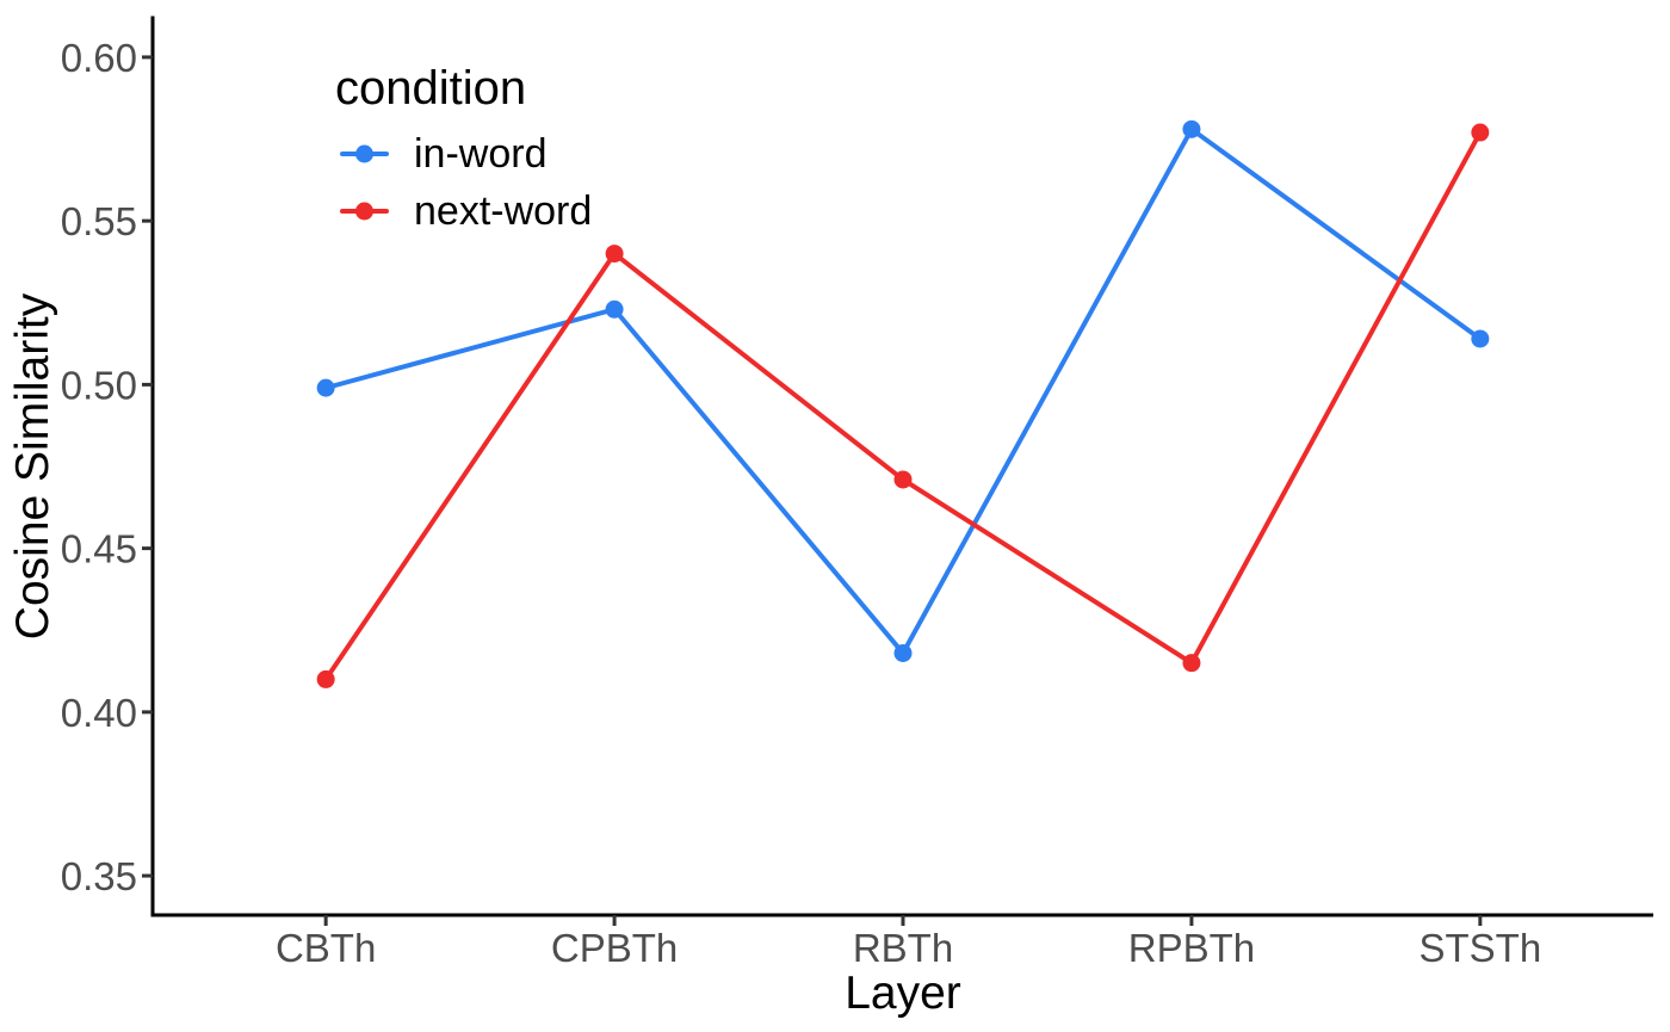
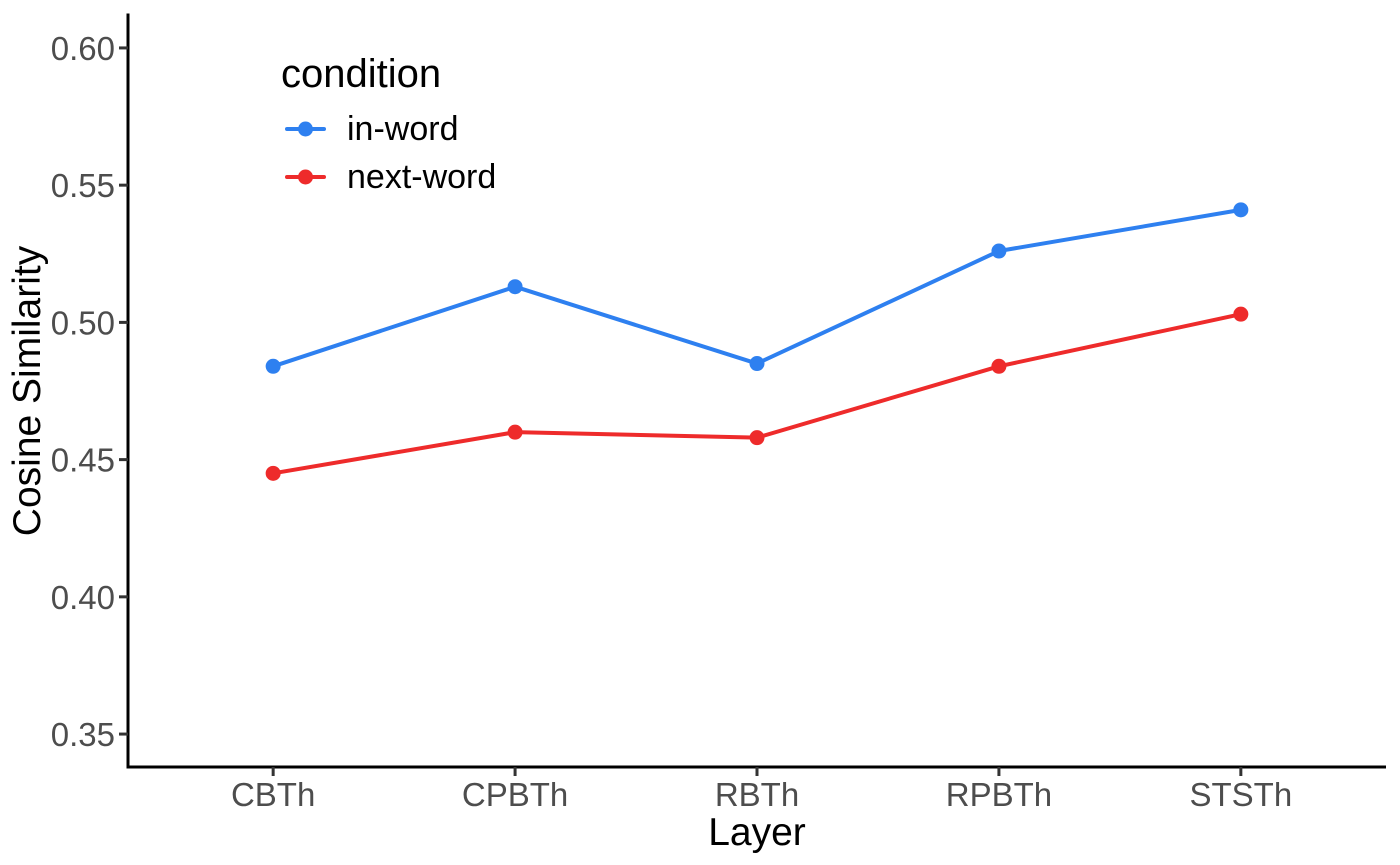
in-word/CBTh: 0.499 -> 0.484
next-word/CBTh: 0.410 -> 0.445
in-word/CPBTh: 0.523 -> 0.513
next-word/CPBTh: 0.540 -> 0.460
in-word/RBTh: 0.418 -> 0.485
next-word/RBTh: 0.471 -> 0.458
in-word/RPBTh: 0.578 -> 0.526
next-word/RPBTh: 0.415 -> 0.484
in-word/STSTh: 0.514 -> 0.541
next-word/STSTh: 0.577 -> 0.503
